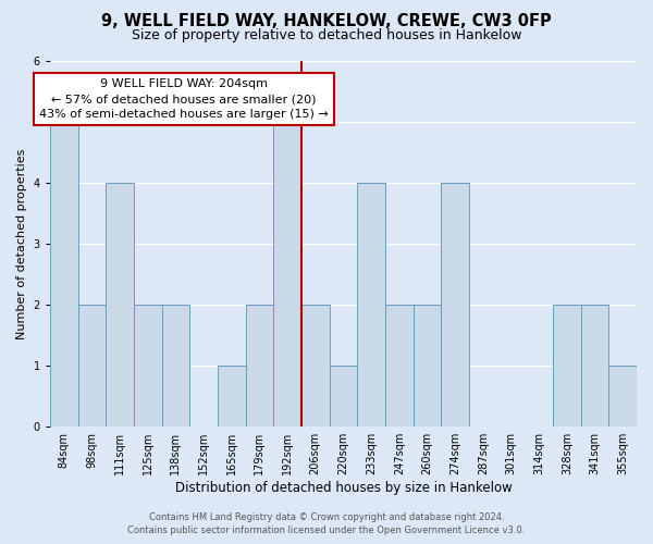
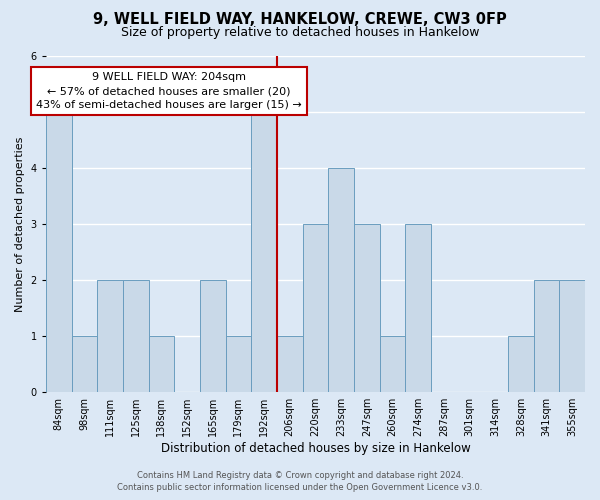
98sqm: 2 -> 1
111sqm: 4 -> 2
138sqm: 2 -> 1
165sqm: 1 -> 2
179sqm: 2 -> 1
206sqm: 2 -> 1
220sqm: 1 -> 3
247sqm: 2 -> 3
260sqm: 2 -> 1
274sqm: 4 -> 3
328sqm: 2 -> 1
355sqm: 1 -> 2
